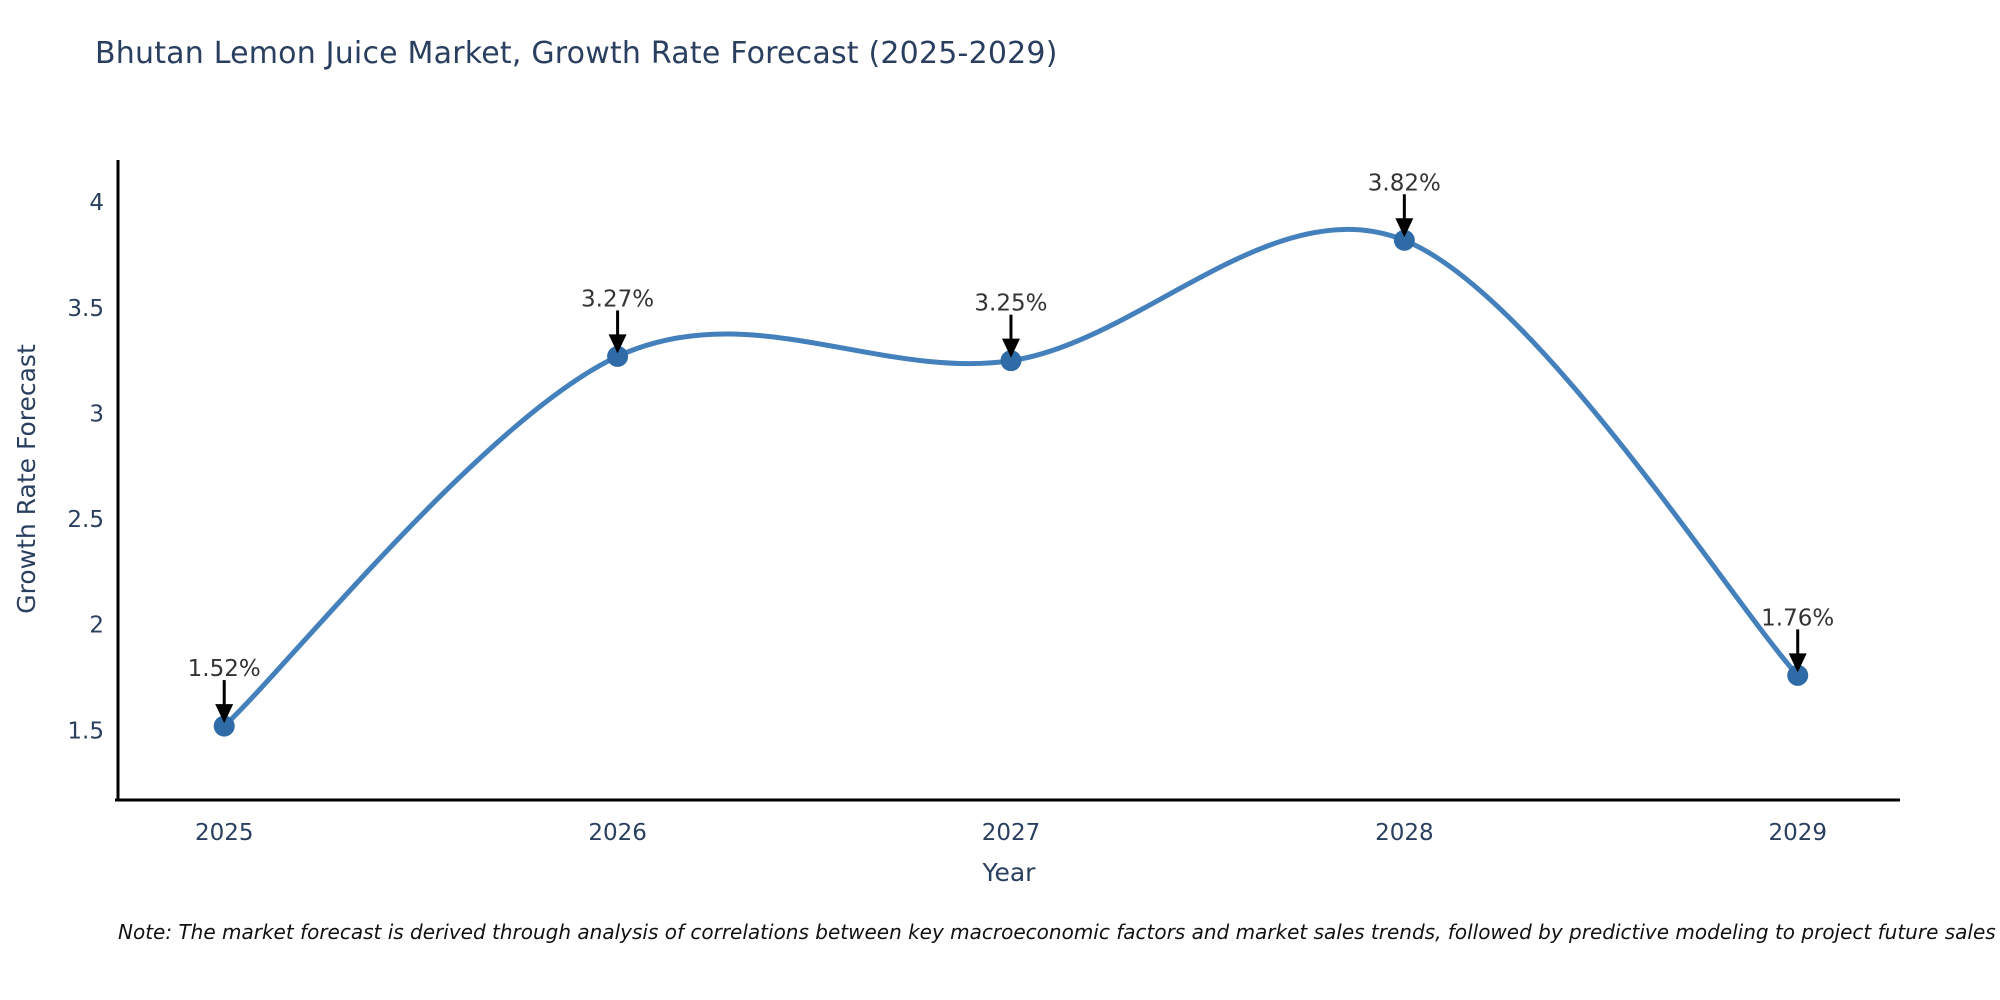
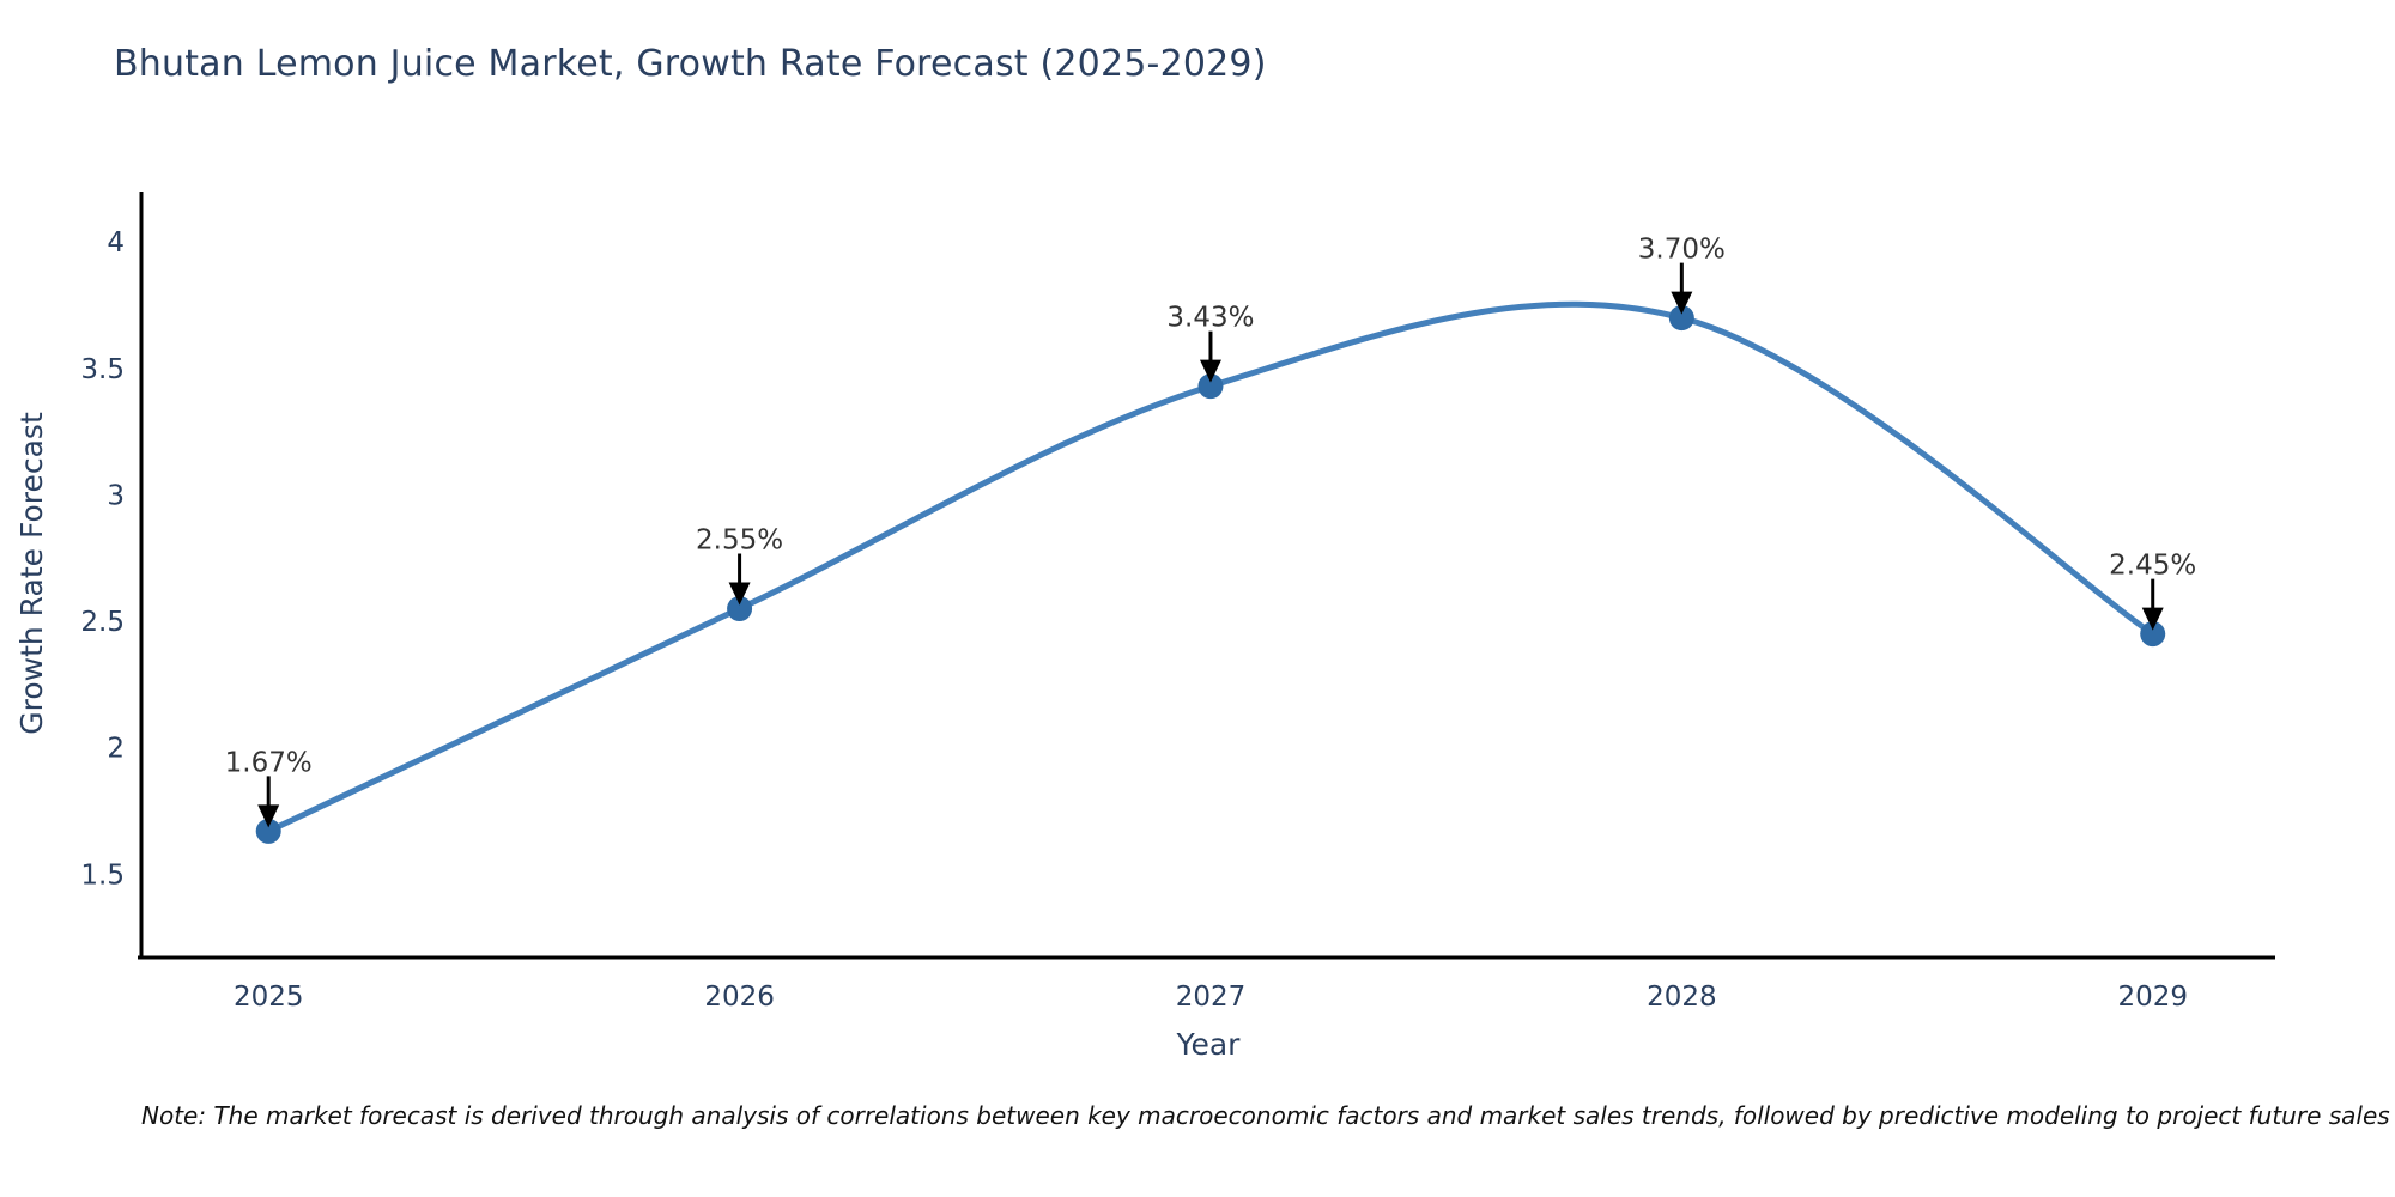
2025: 1.52% -> 1.67%
2026: 3.27% -> 2.55%
2027: 3.25% -> 3.43%
2028: 3.82% -> 3.70%
2029: 1.76% -> 2.45%
